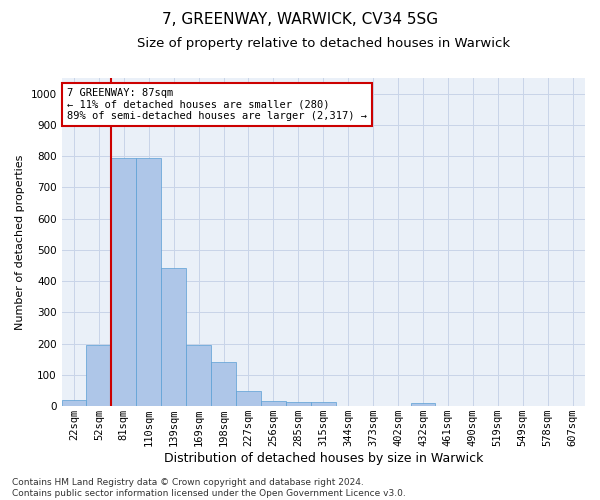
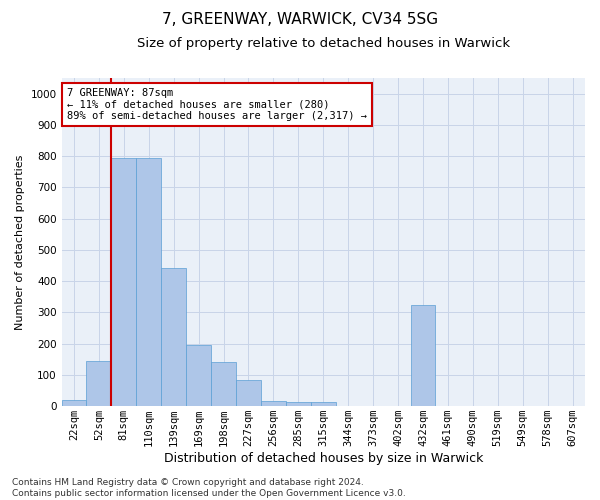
52sqm: 197 -> 145
227sqm: 50 -> 85
432sqm: 10 -> 325
